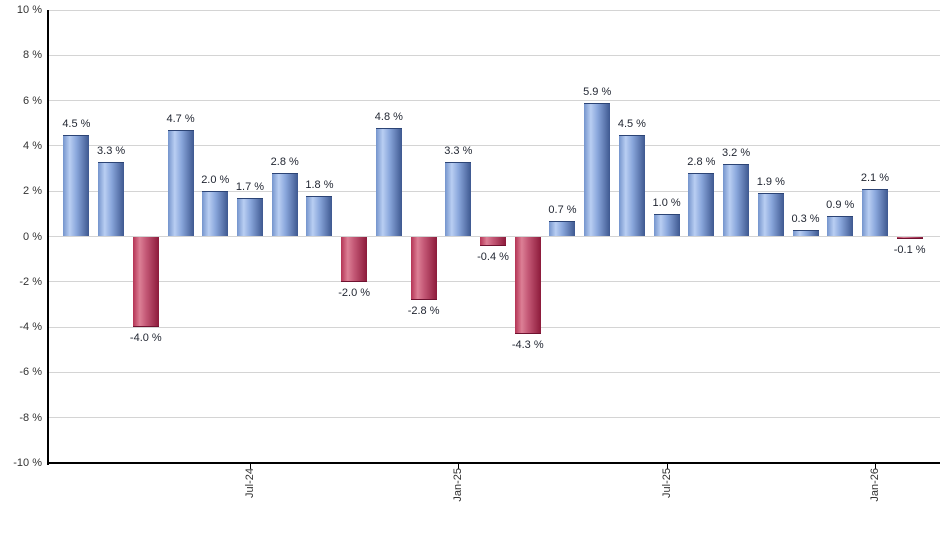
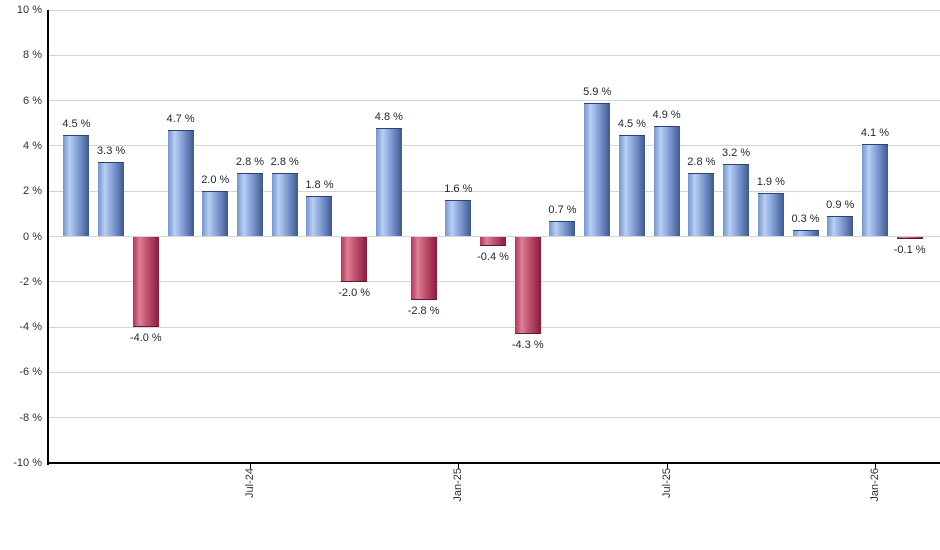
Jul-24: 1.7 -> 2.8
Jan-25: 3.3 -> 1.6
Jul-25: 1.0 -> 4.9
Jan-26: 2.1 -> 4.1
